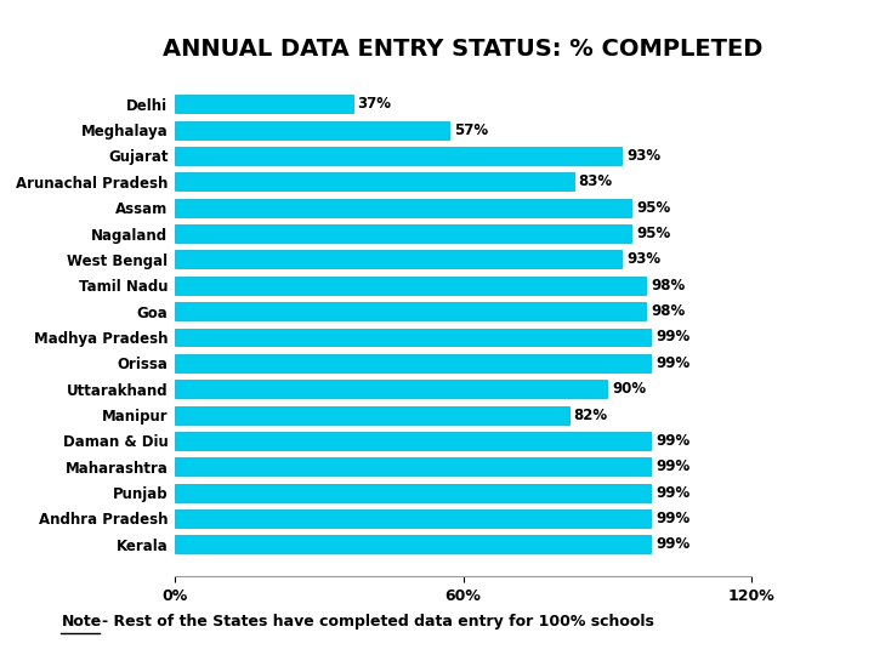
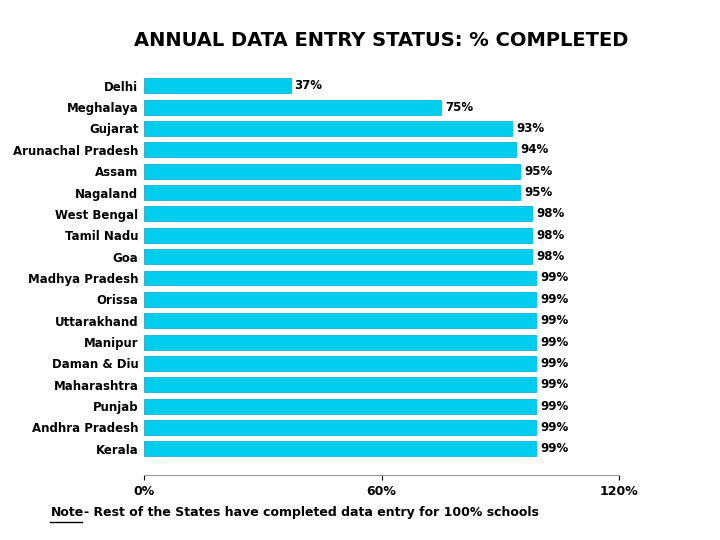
Meghalaya: 57% -> 75%
Arunachal Pradesh: 83% -> 94%
West Bengal: 93% -> 98%
Uttarakhand: 90% -> 99%
Manipur: 82% -> 99%
